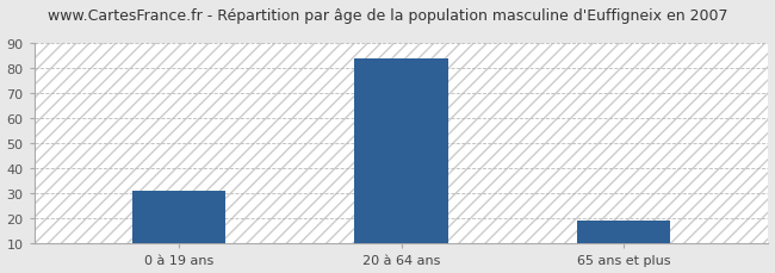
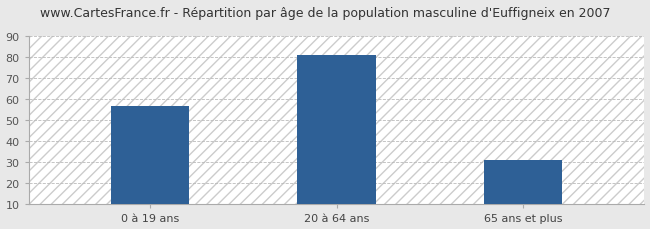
0 à 19 ans: 31 -> 57
20 à 64 ans: 84 -> 81
65 ans et plus: 19 -> 31
